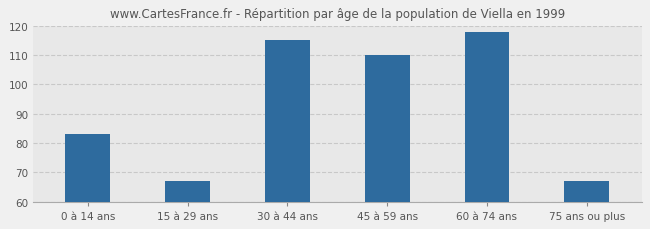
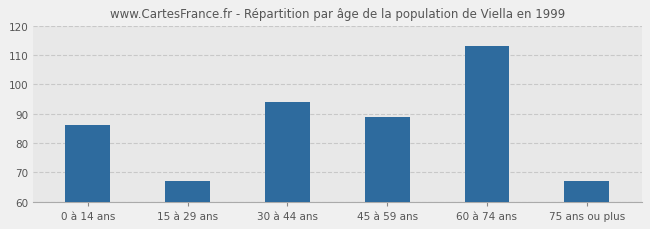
0 à 14 ans: 83 -> 86
30 à 44 ans: 115 -> 94
45 à 59 ans: 110 -> 89
60 à 74 ans: 118 -> 113
